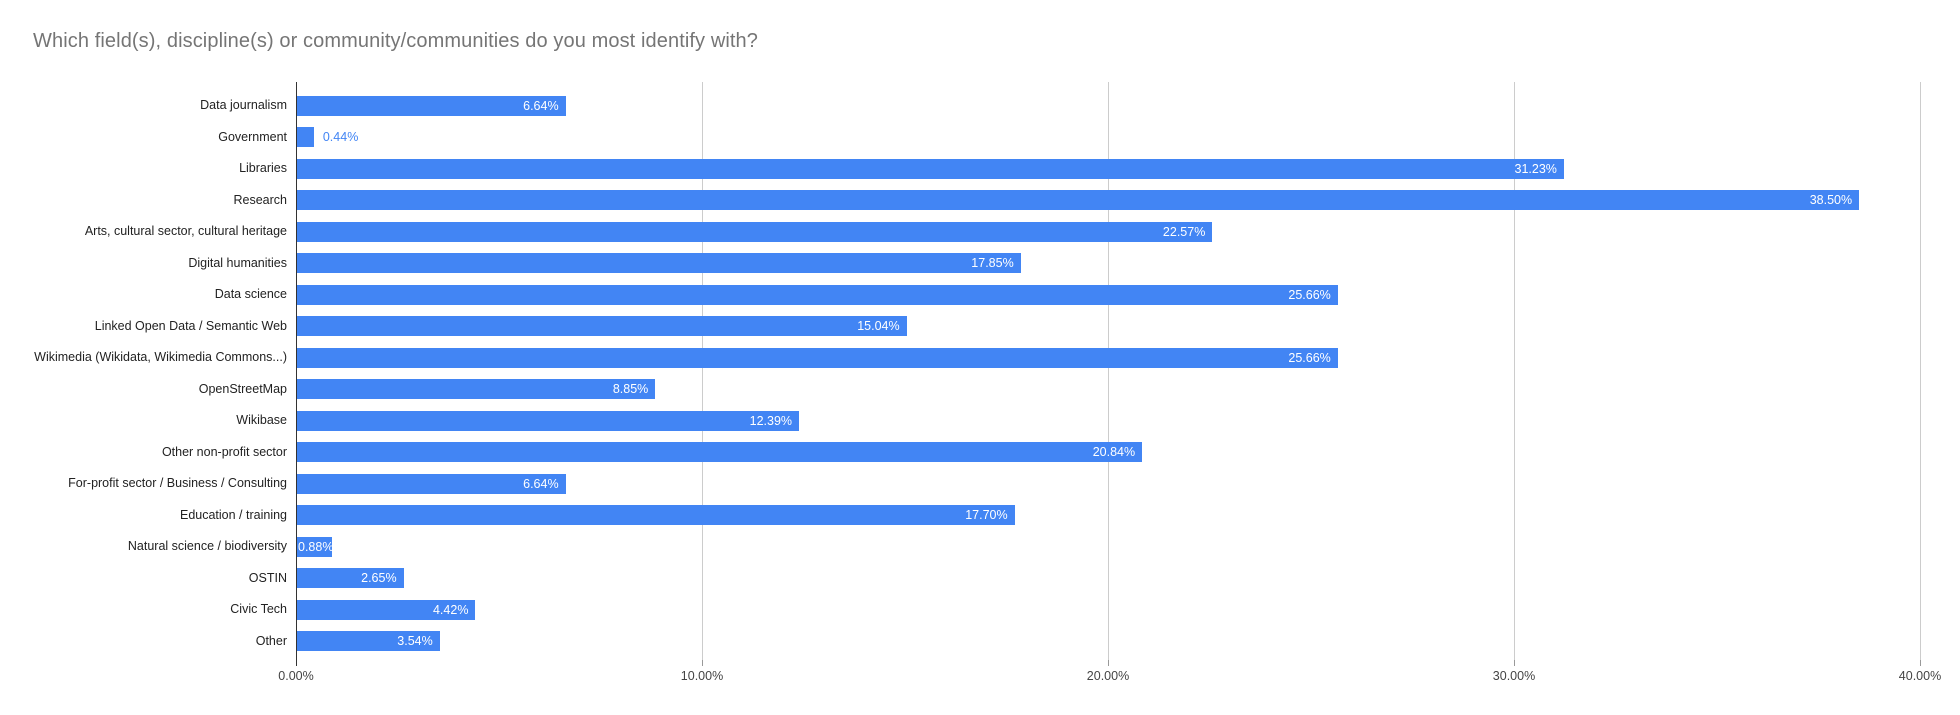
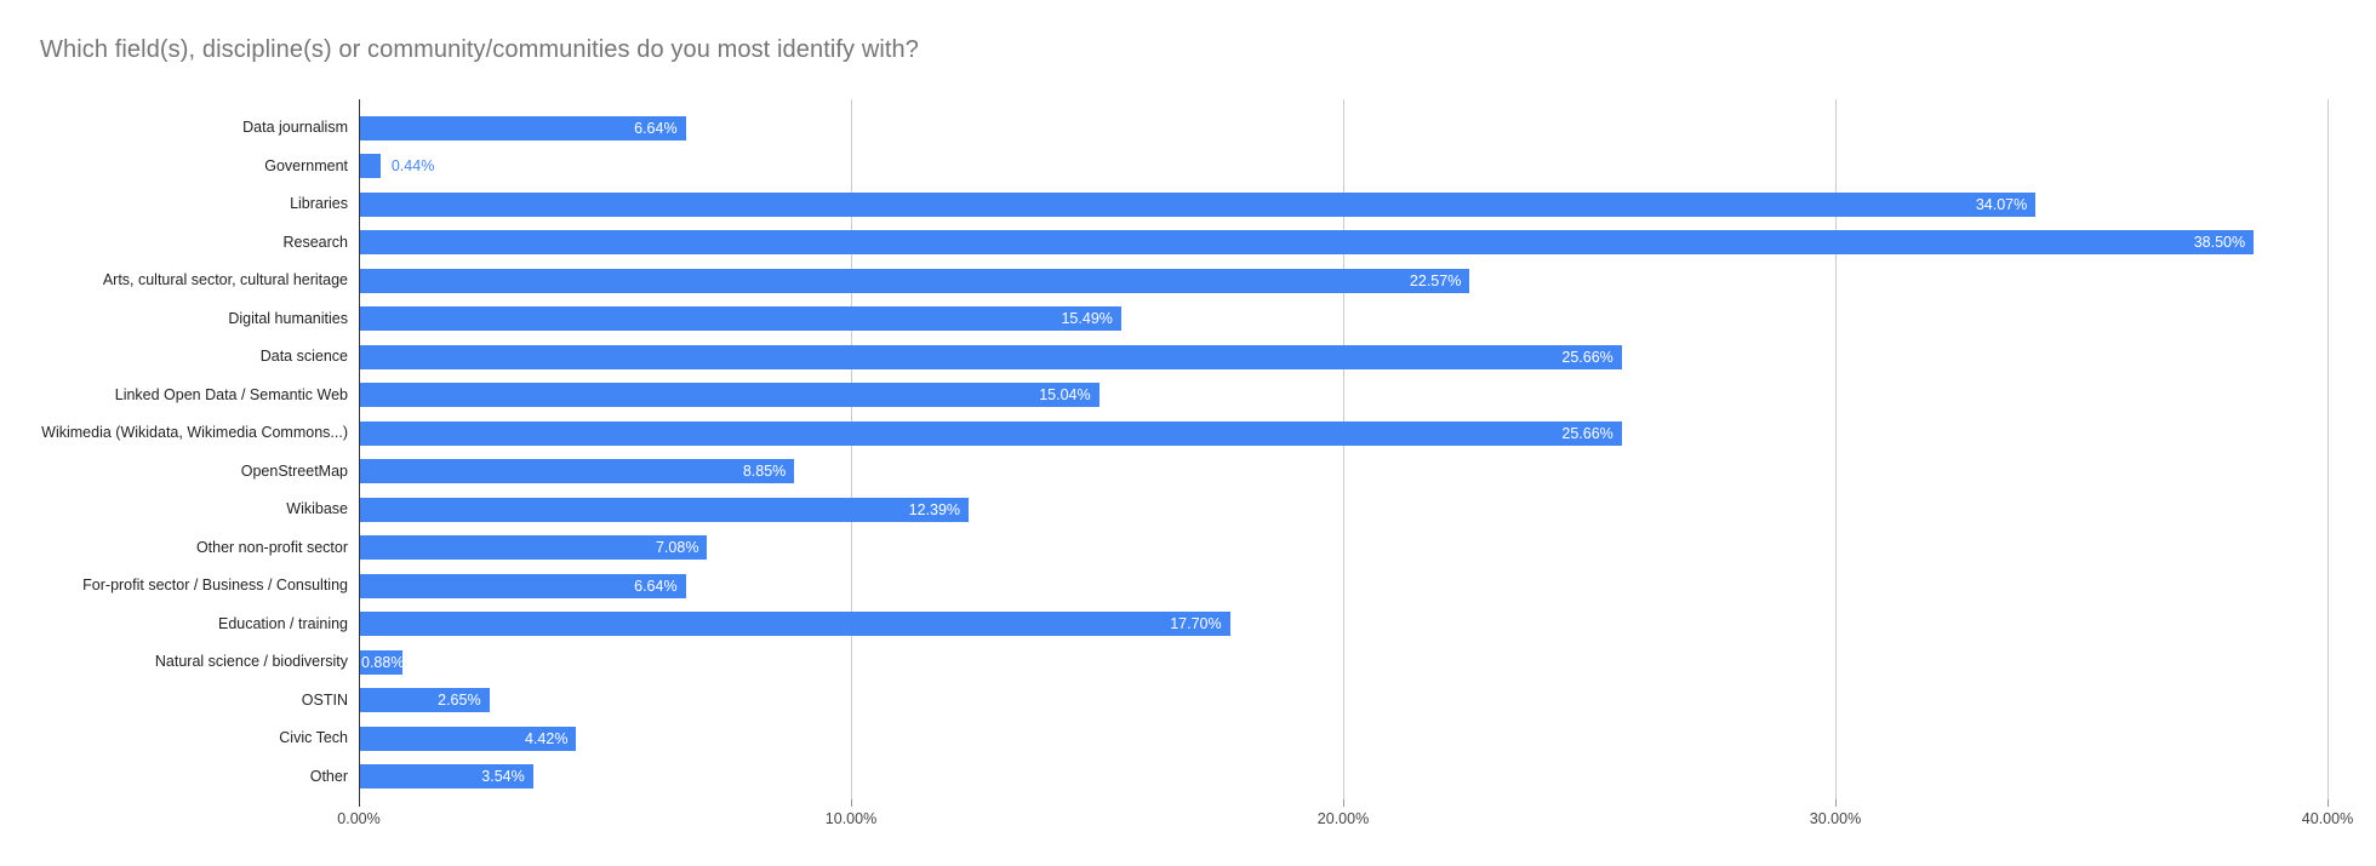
Libraries: 31.23% -> 34.07%
Digital humanities: 17.85% -> 15.49%
Other non-profit sector: 20.84% -> 7.08%
